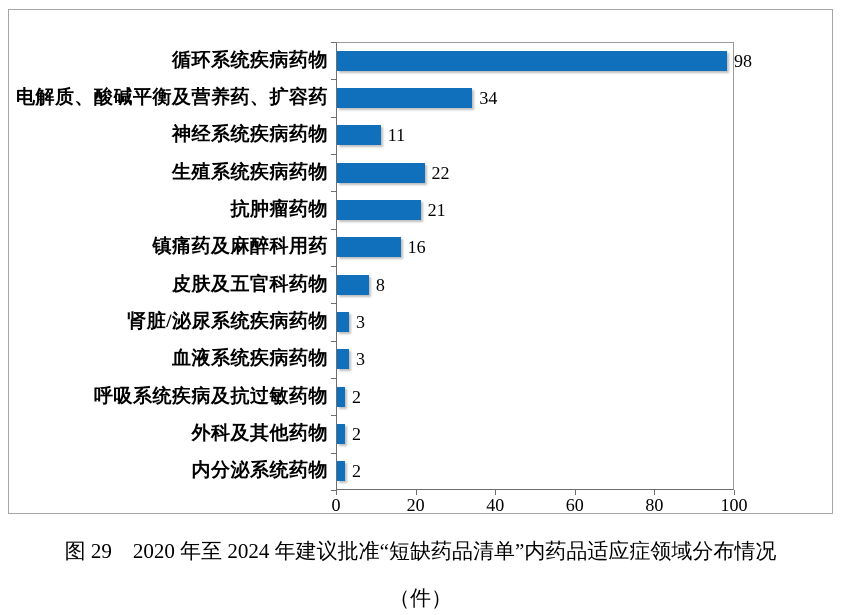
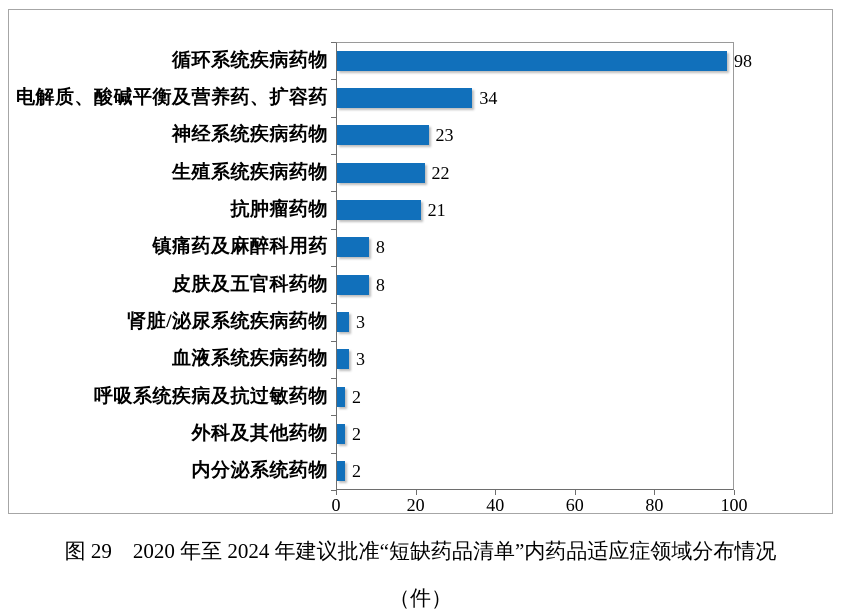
神经系统疾病药物: 11 -> 23
镇痛药及麻醉科用药: 16 -> 8
